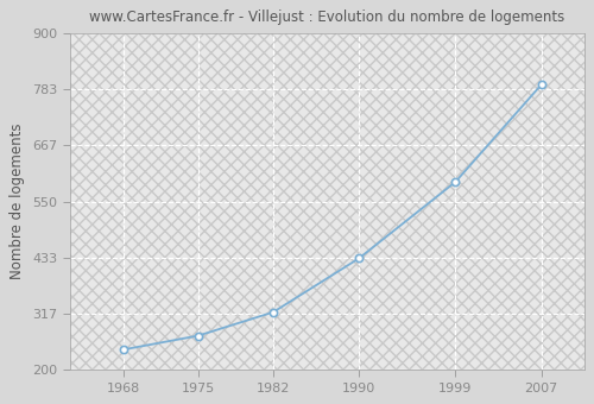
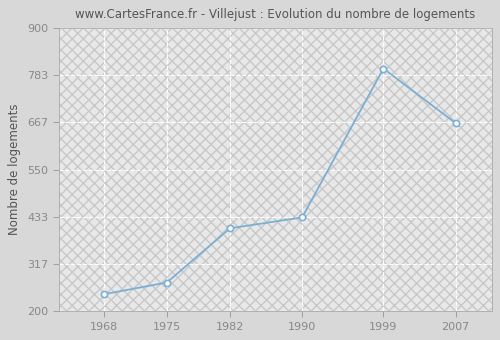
1982: 320 -> 405
1999: 591 -> 800
2007: 793 -> 665
